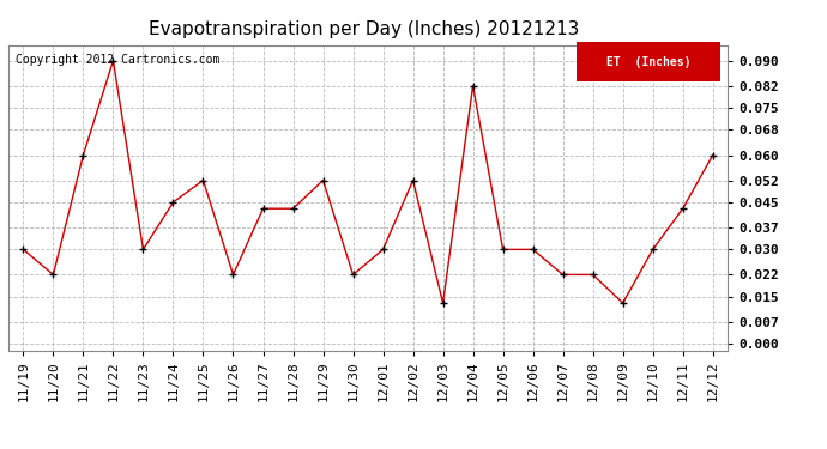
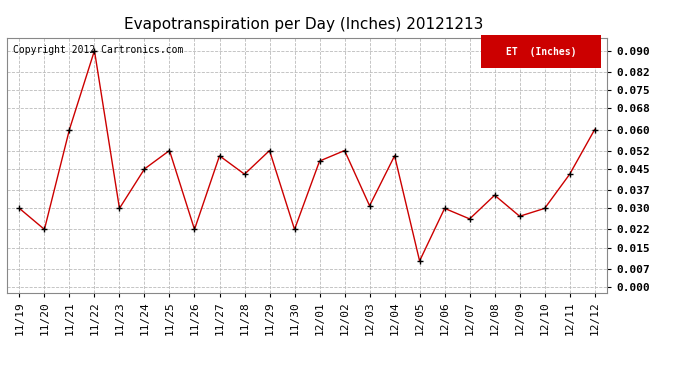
11/27: 0.043 -> 0.050
12/01: 0.030 -> 0.048
12/03: 0.013 -> 0.031
12/04: 0.082 -> 0.050
12/05: 0.030 -> 0.010
12/07: 0.022 -> 0.026
12/08: 0.022 -> 0.035
12/09: 0.013 -> 0.027
